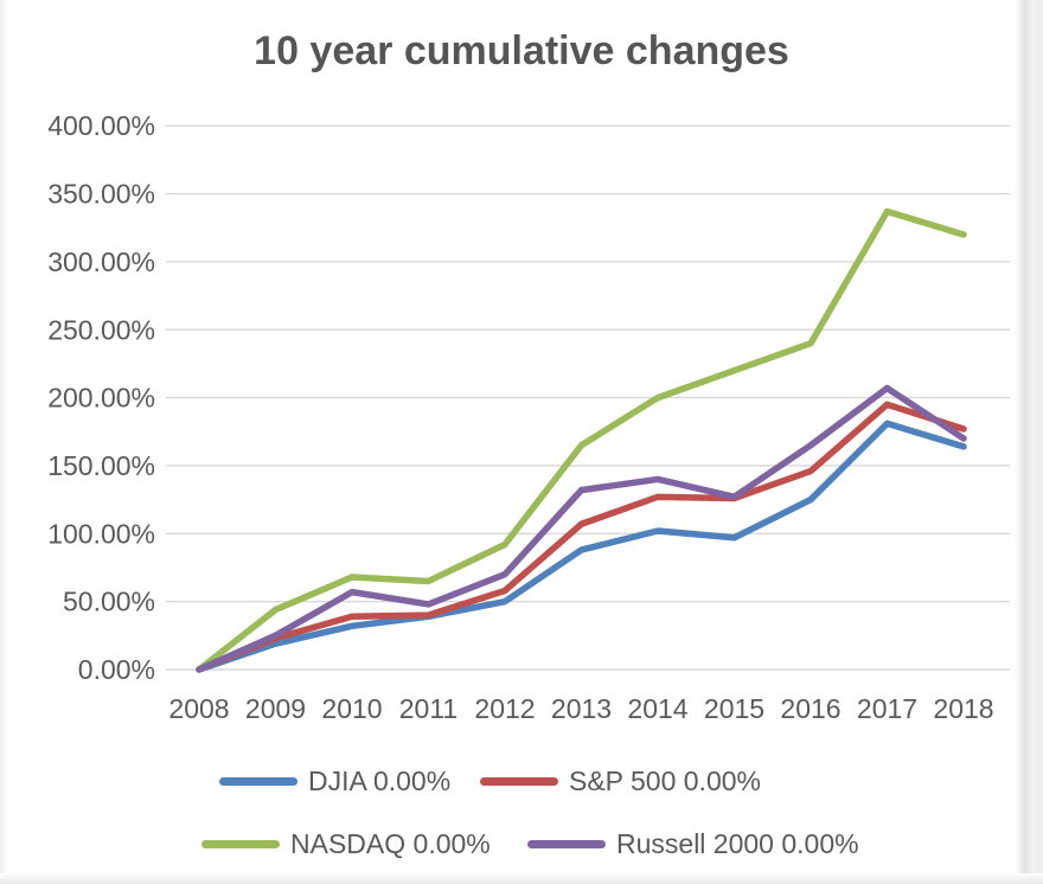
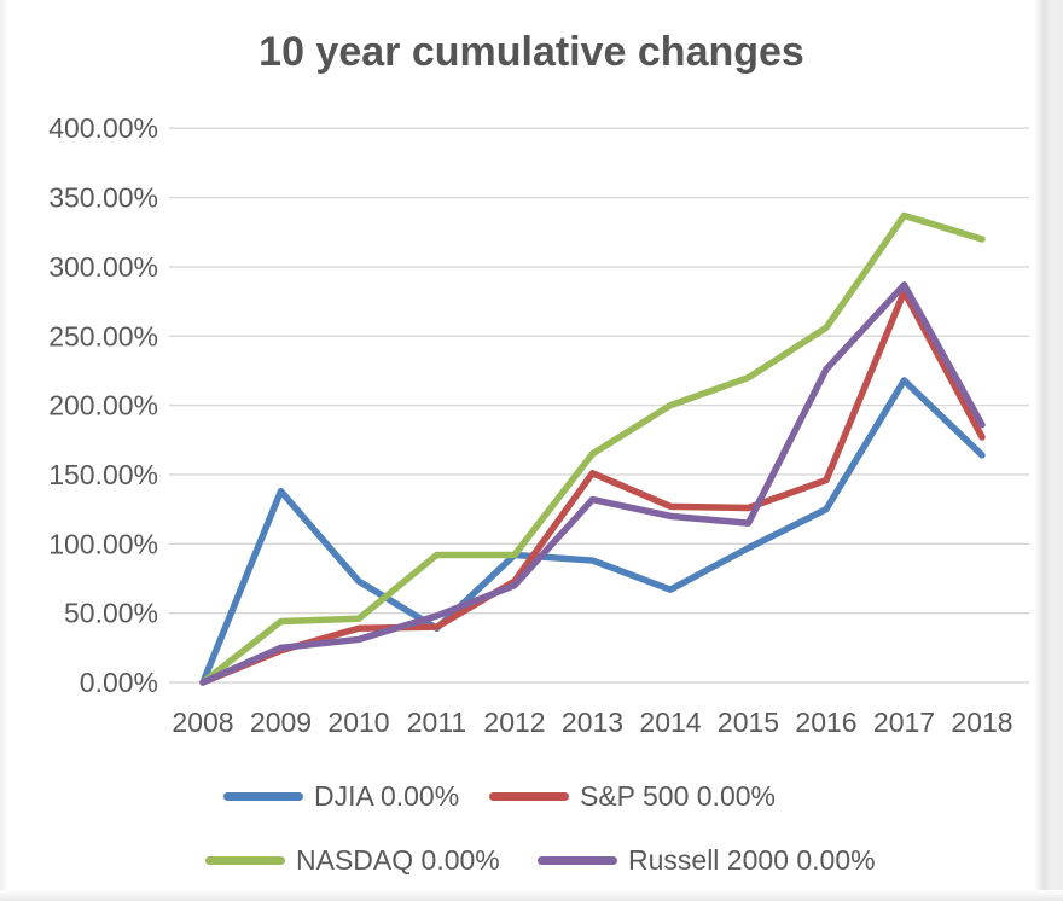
DJIA 0.00%/2009: 19% -> 138%
DJIA 0.00%/2010: 32% -> 73%
NASDAQ 0.00%/2010: 68% -> 46%
Russell 2000 0.00%/2010: 57% -> 31%
NASDAQ 0.00%/2011: 65% -> 92%
DJIA 0.00%/2012: 50% -> 92%
S&P 500 0.00%/2012: 58% -> 73%
S&P 500 0.00%/2013: 107% -> 151%
DJIA 0.00%/2014: 102% -> 67%
Russell 2000 0.00%/2014: 140% -> 120%
Russell 2000 0.00%/2015: 127% -> 115%
NASDAQ 0.00%/2016: 240% -> 256%
Russell 2000 0.00%/2016: 165% -> 226%
DJIA 0.00%/2017: 181% -> 218%
S&P 500 0.00%/2017: 195% -> 282%
Russell 2000 0.00%/2017: 207% -> 287%
Russell 2000 0.00%/2018: 170% -> 186%
